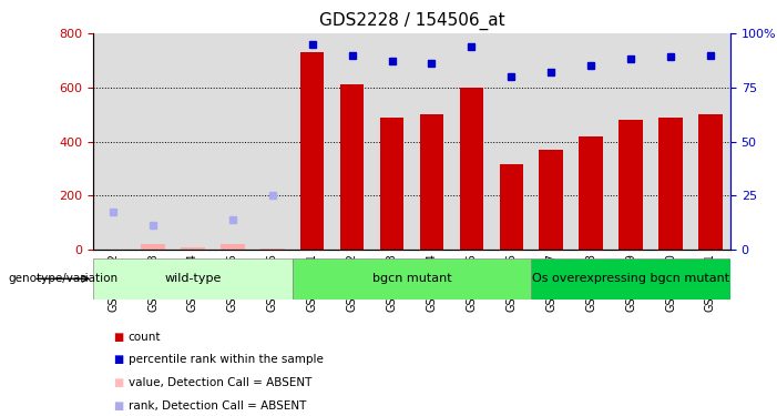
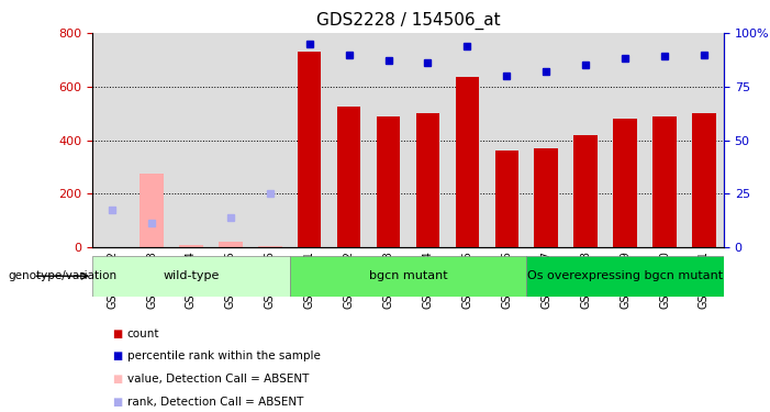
GSM95943: 20 -> 275
GSM95932: 610 -> 525
GSM95935: 600 -> 635
GSM95936: 315 -> 360
